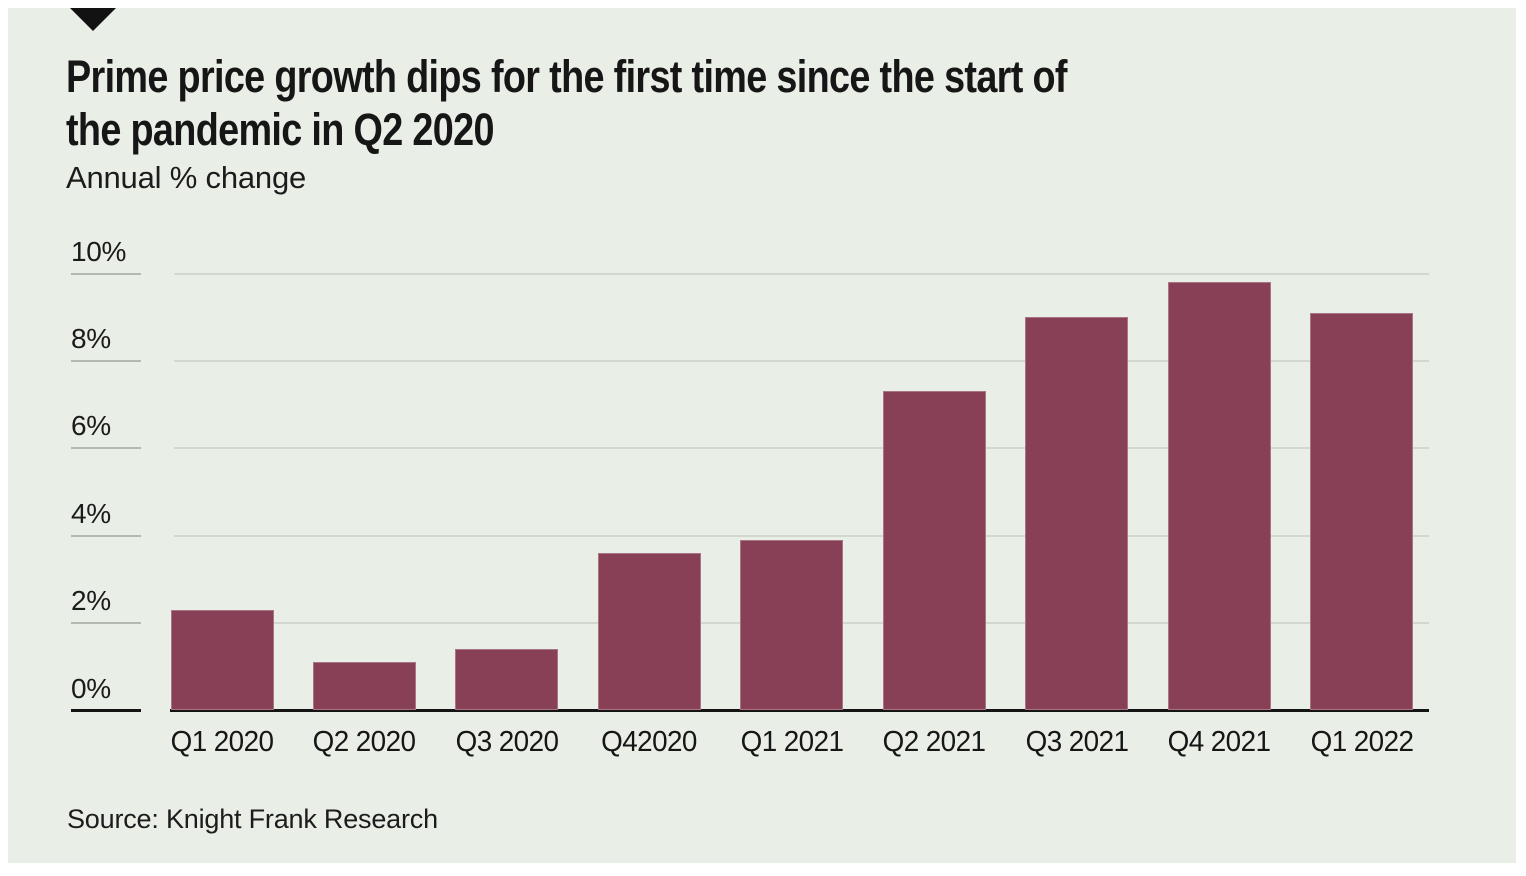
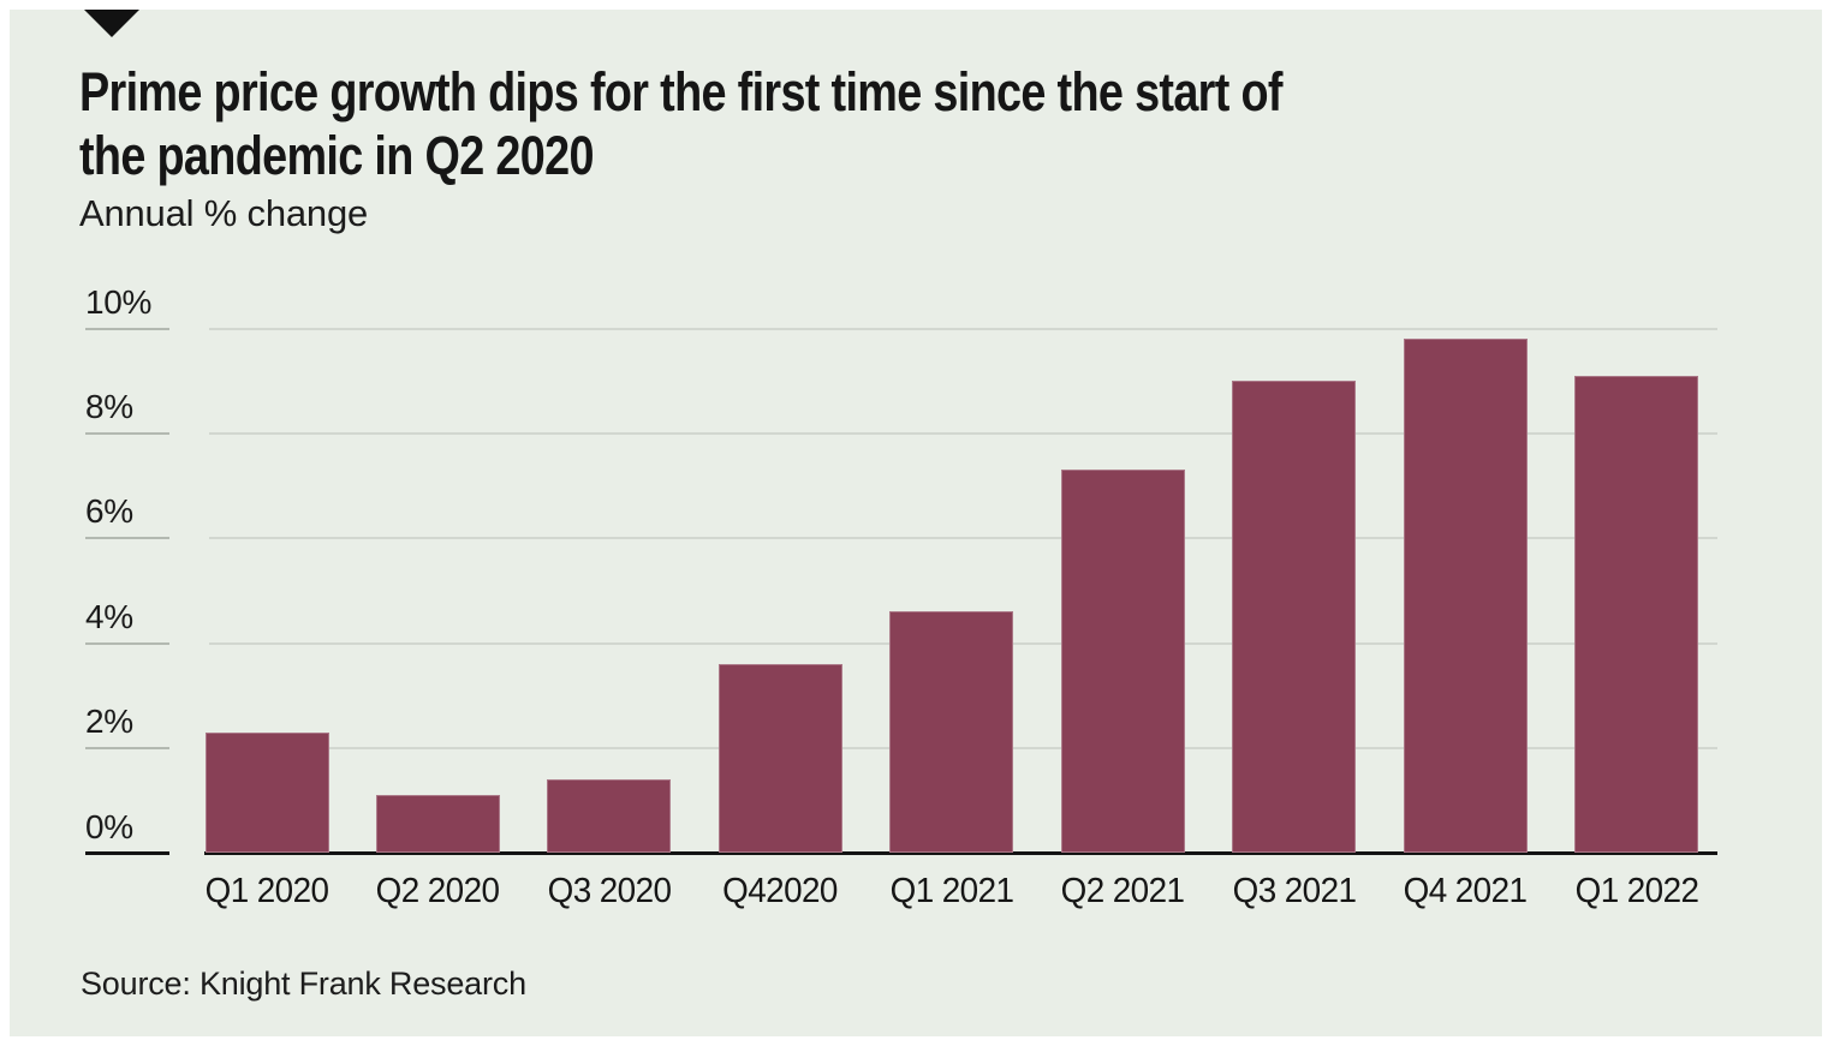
Q1 2021: 3.9% -> 4.6%
